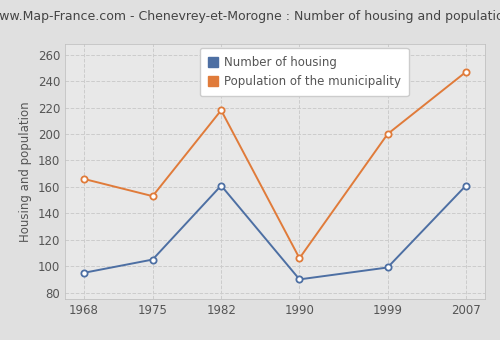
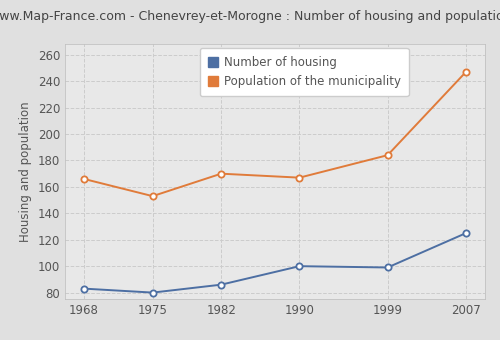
Number of housing/1968: 95 -> 83
Number of housing/1975: 105 -> 80
Number of housing/1982: 161 -> 86
Population of the municipality/1982: 218 -> 170
Number of housing/1990: 90 -> 100
Population of the municipality/1990: 106 -> 167
Population of the municipality/1999: 200 -> 184
Number of housing/2007: 161 -> 125
